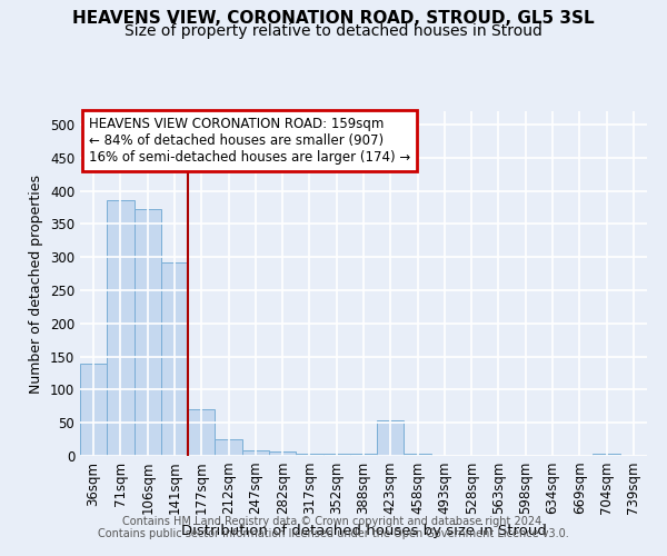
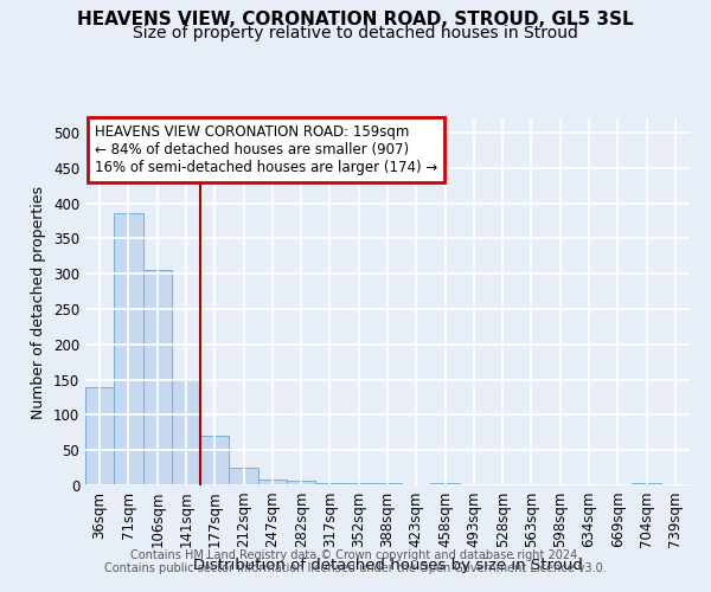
106sqm: 372 -> 305
141sqm: 292 -> 150
423sqm: 54 -> 2
